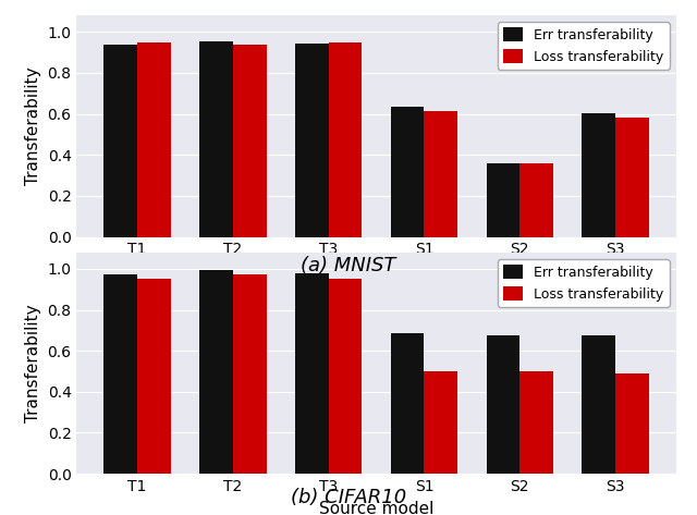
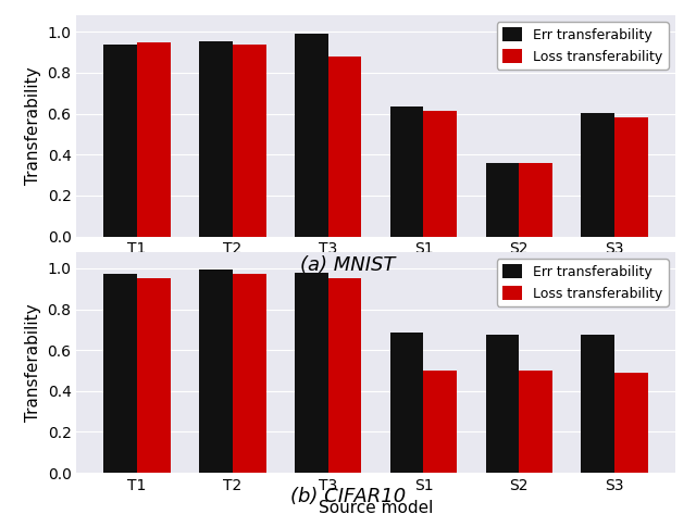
Err transferability/T3: 0.94 -> 0.99
Loss transferability/T3: 0.95 -> 0.88
